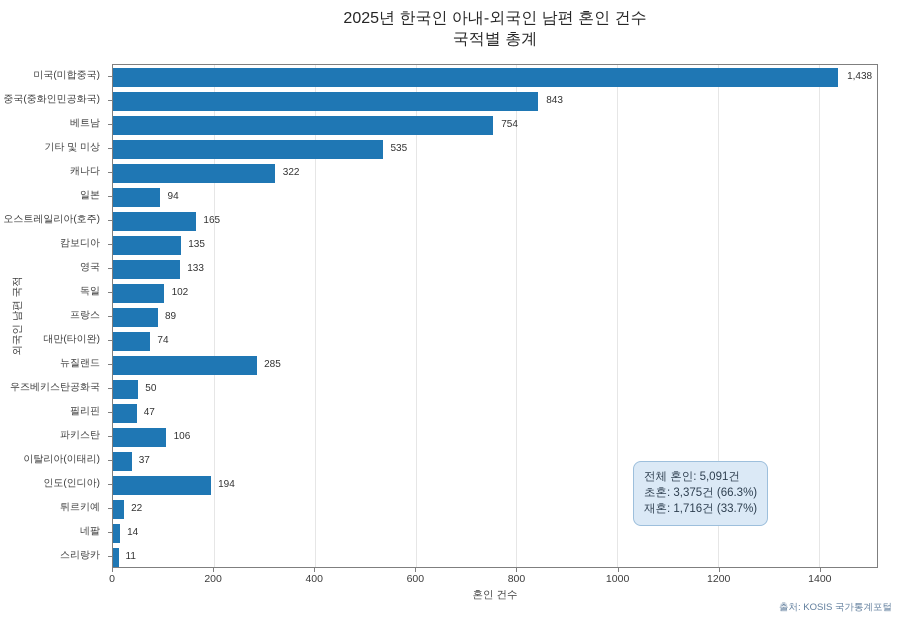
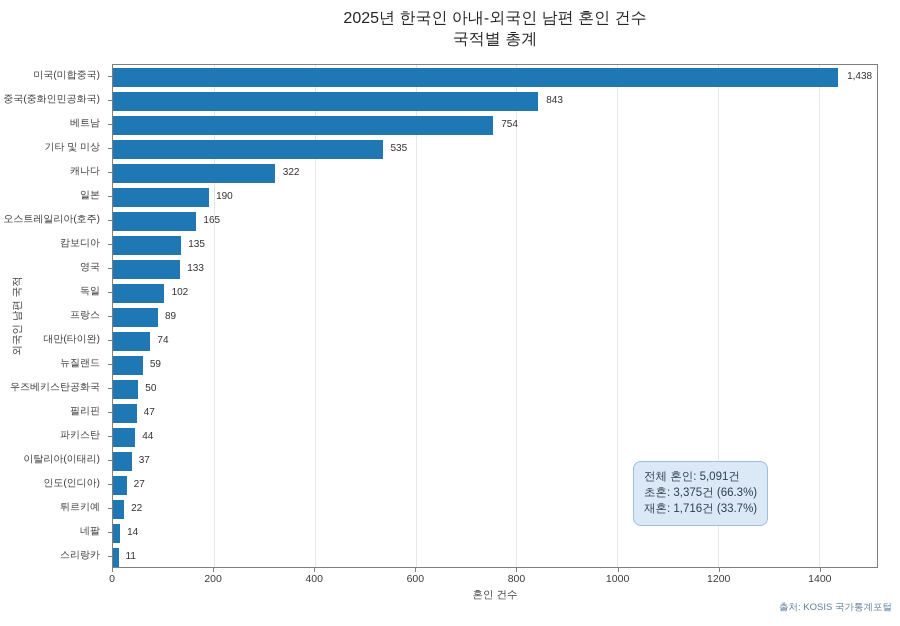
일본: 94 -> 190
뉴질랜드: 285 -> 59
파키스탄: 106 -> 44
인도(인디아): 194 -> 27
